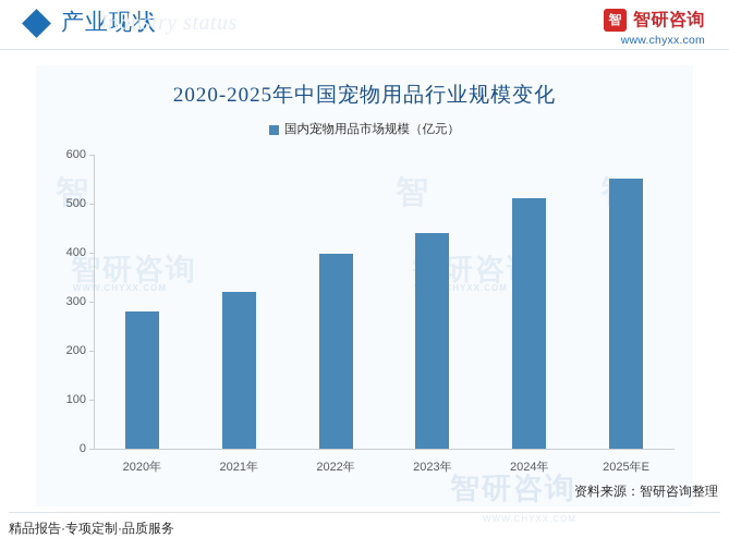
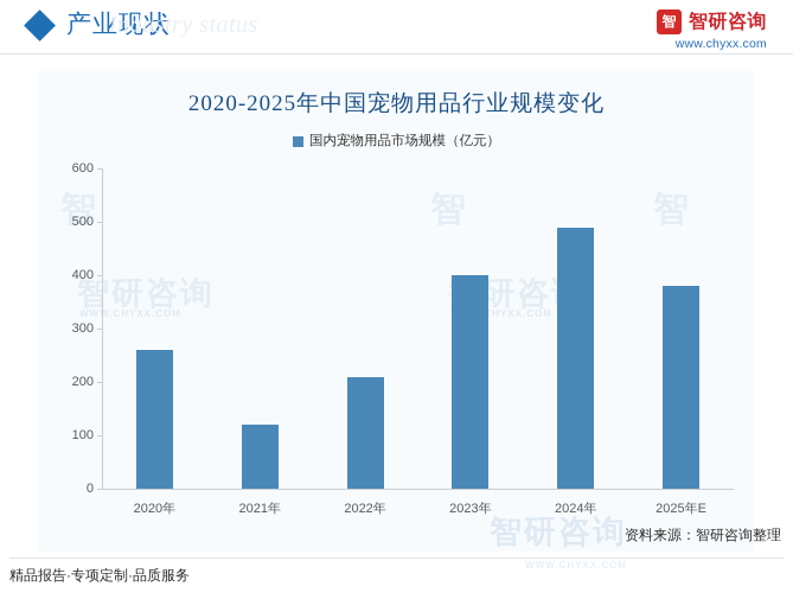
2020年: 280 -> 260
2021年: 320 -> 120
2022年: 400 -> 210
2023年: 440 -> 400
2024年: 510 -> 490
2025年E: 550 -> 380
